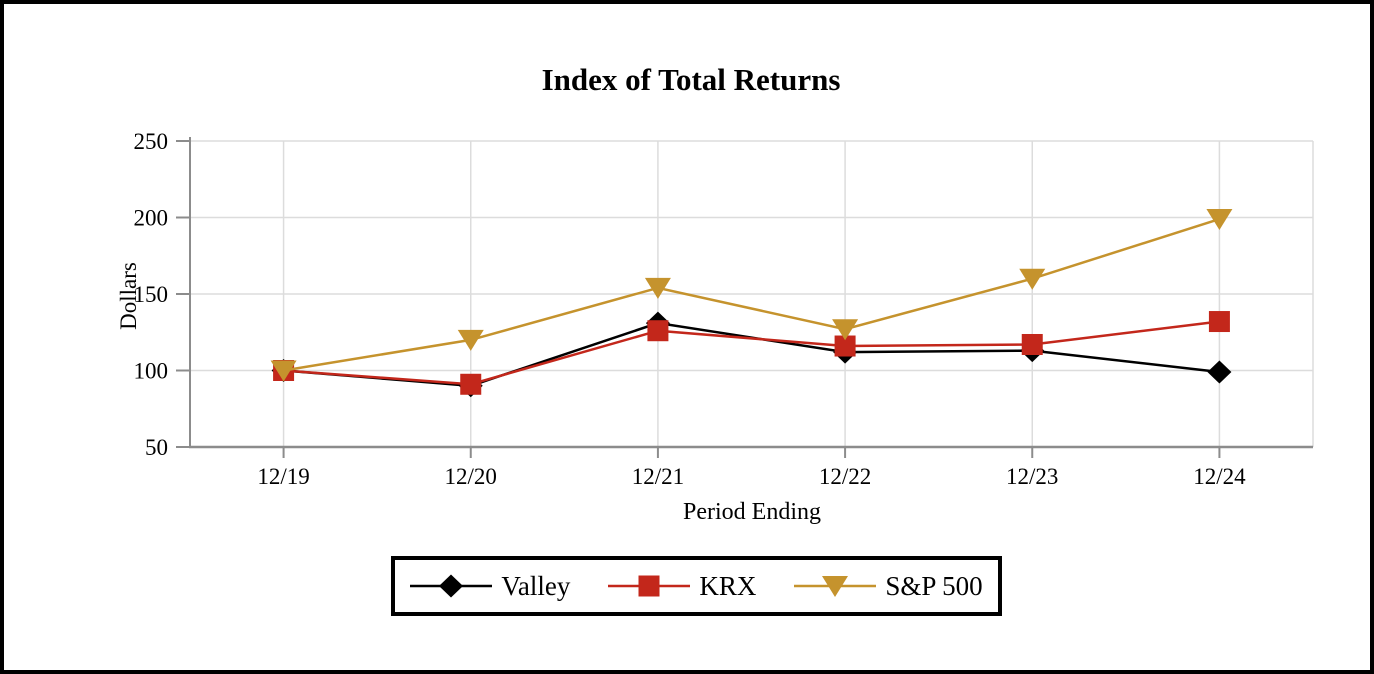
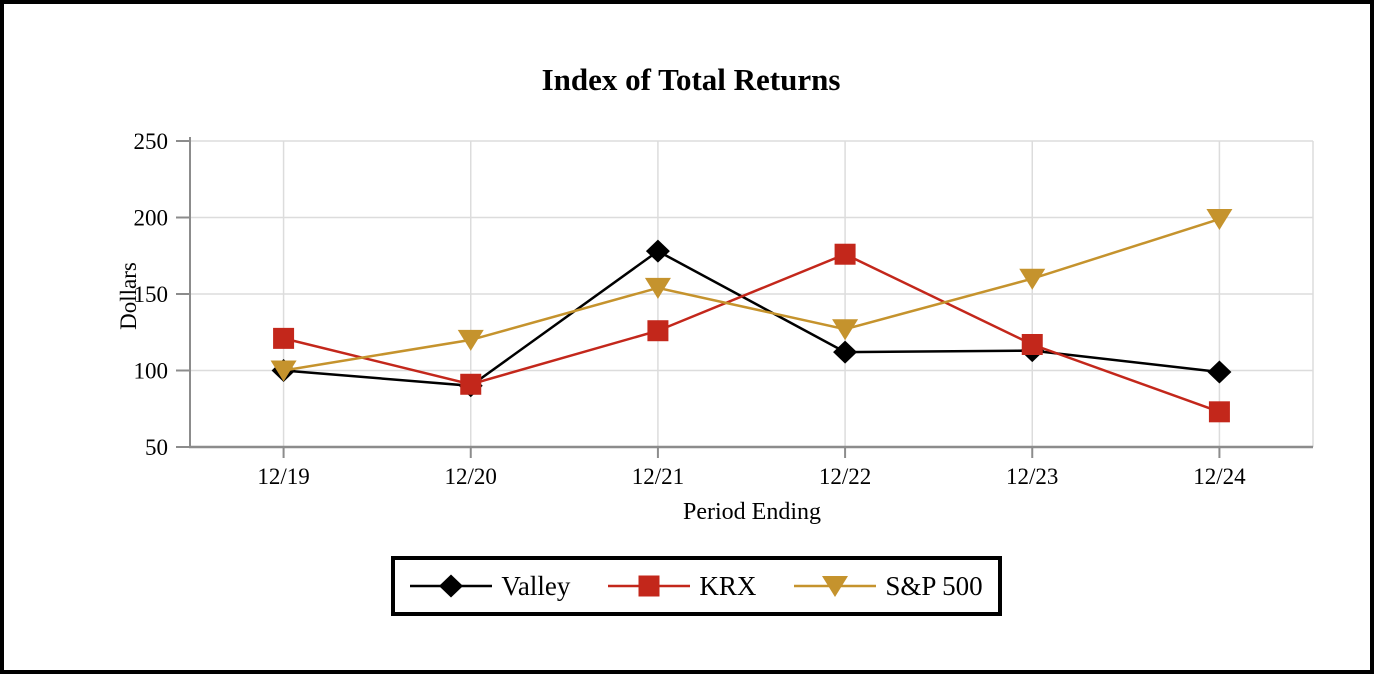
KRX/12/19: 100 -> 121
Valley/12/21: 131 -> 178
KRX/12/22: 116 -> 176
KRX/12/24: 132 -> 73
